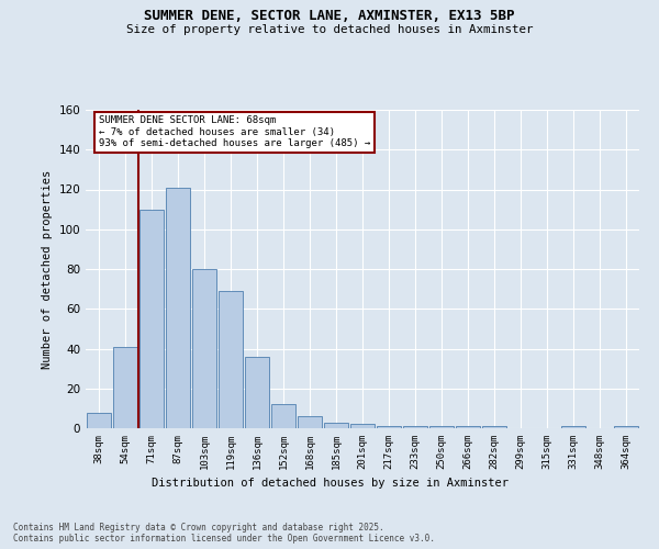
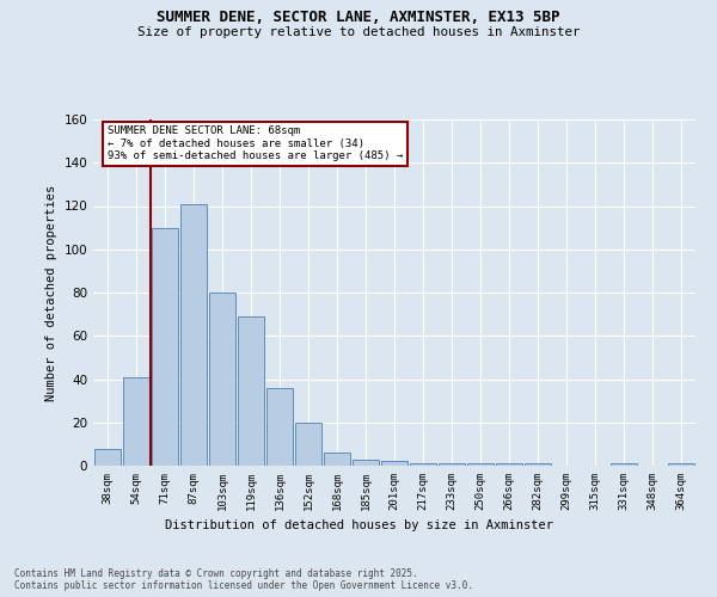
152sqm: 12 -> 20
